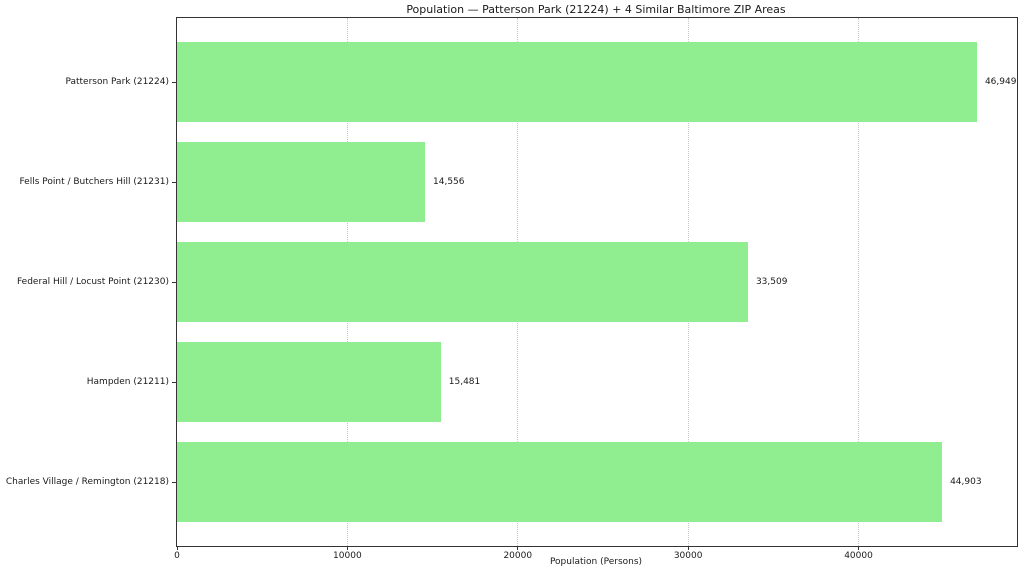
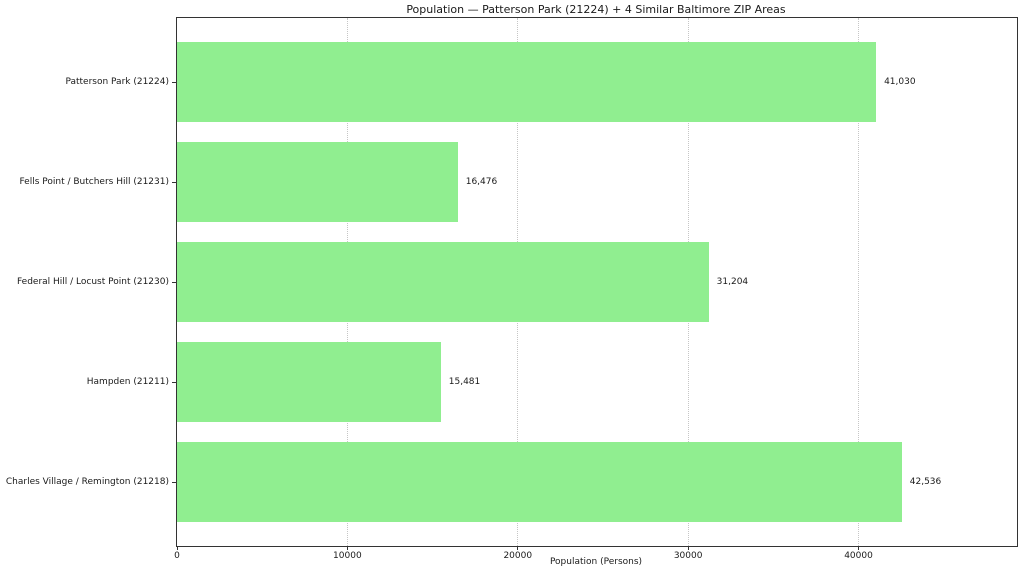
Patterson Park (21224): 46,949 -> 41,030
Fells Point / Butchers Hill (21231): 14,556 -> 16,476
Federal Hill / Locust Point (21230): 33,509 -> 31,204
Charles Village / Remington (21218): 44,903 -> 42,536
